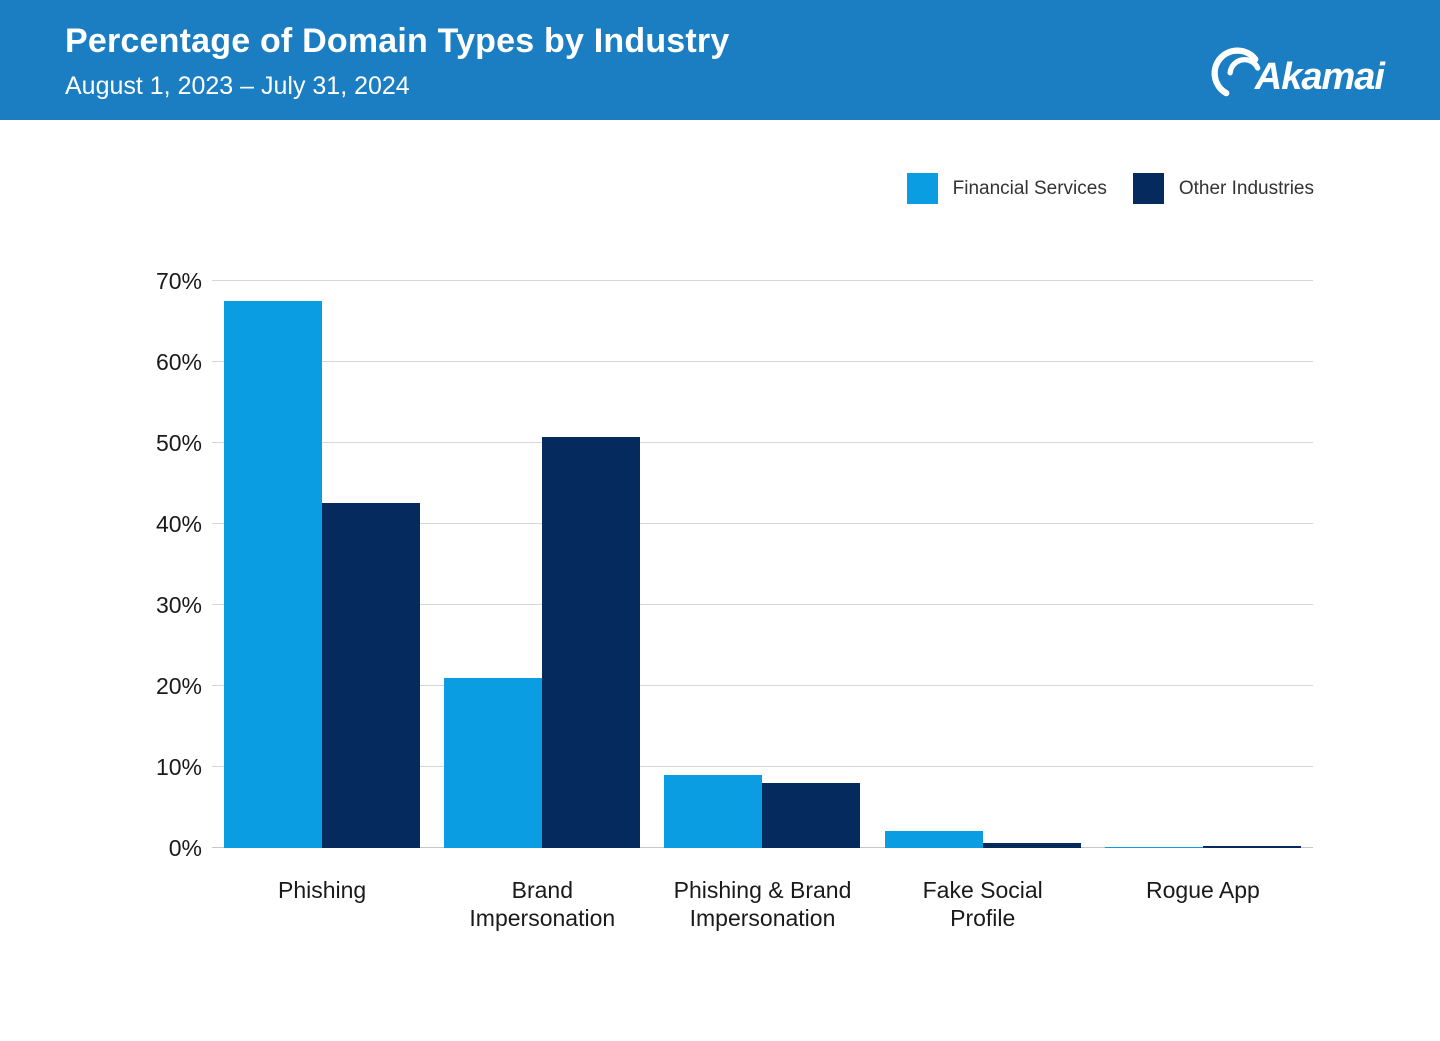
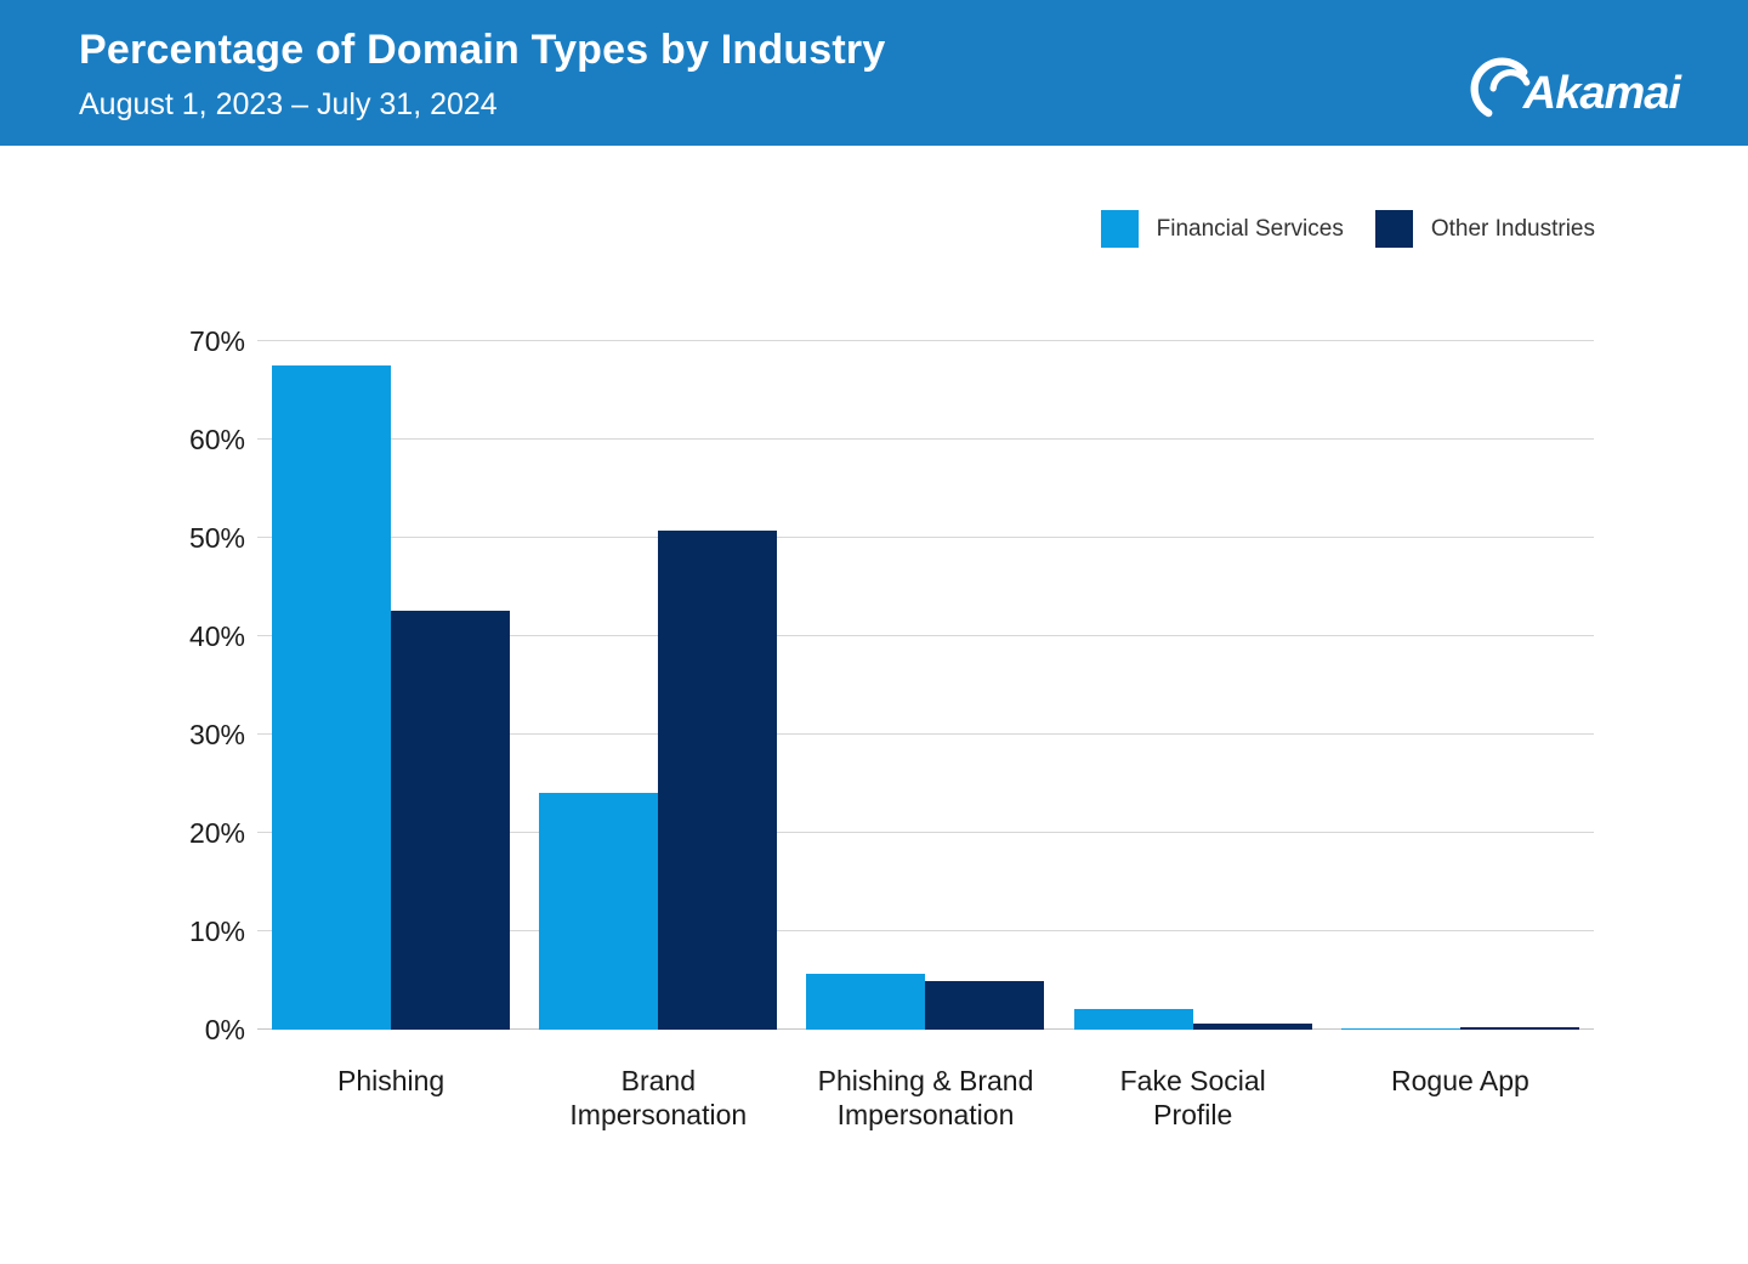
Financial Services/Brand Impersonation: 21% -> 24%
Financial Services/Phishing & Brand Impersonation: 9% -> 6%
Other Industries/Phishing & Brand Impersonation: 8% -> 5%
